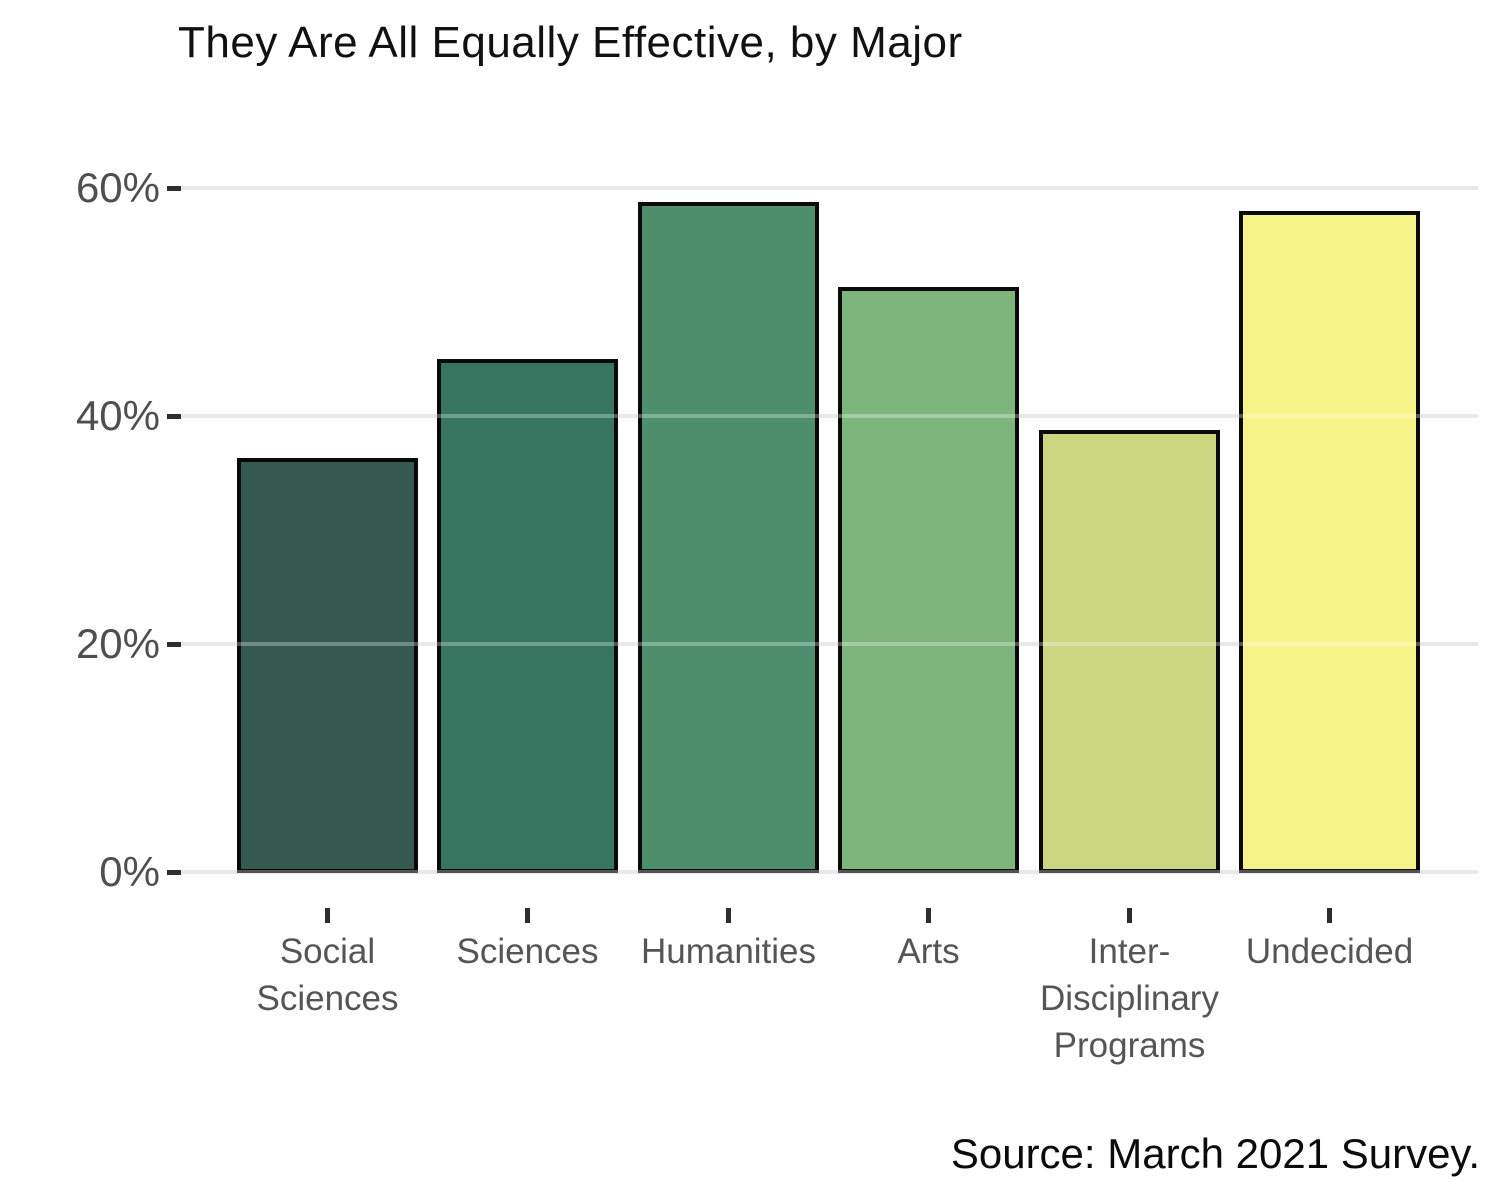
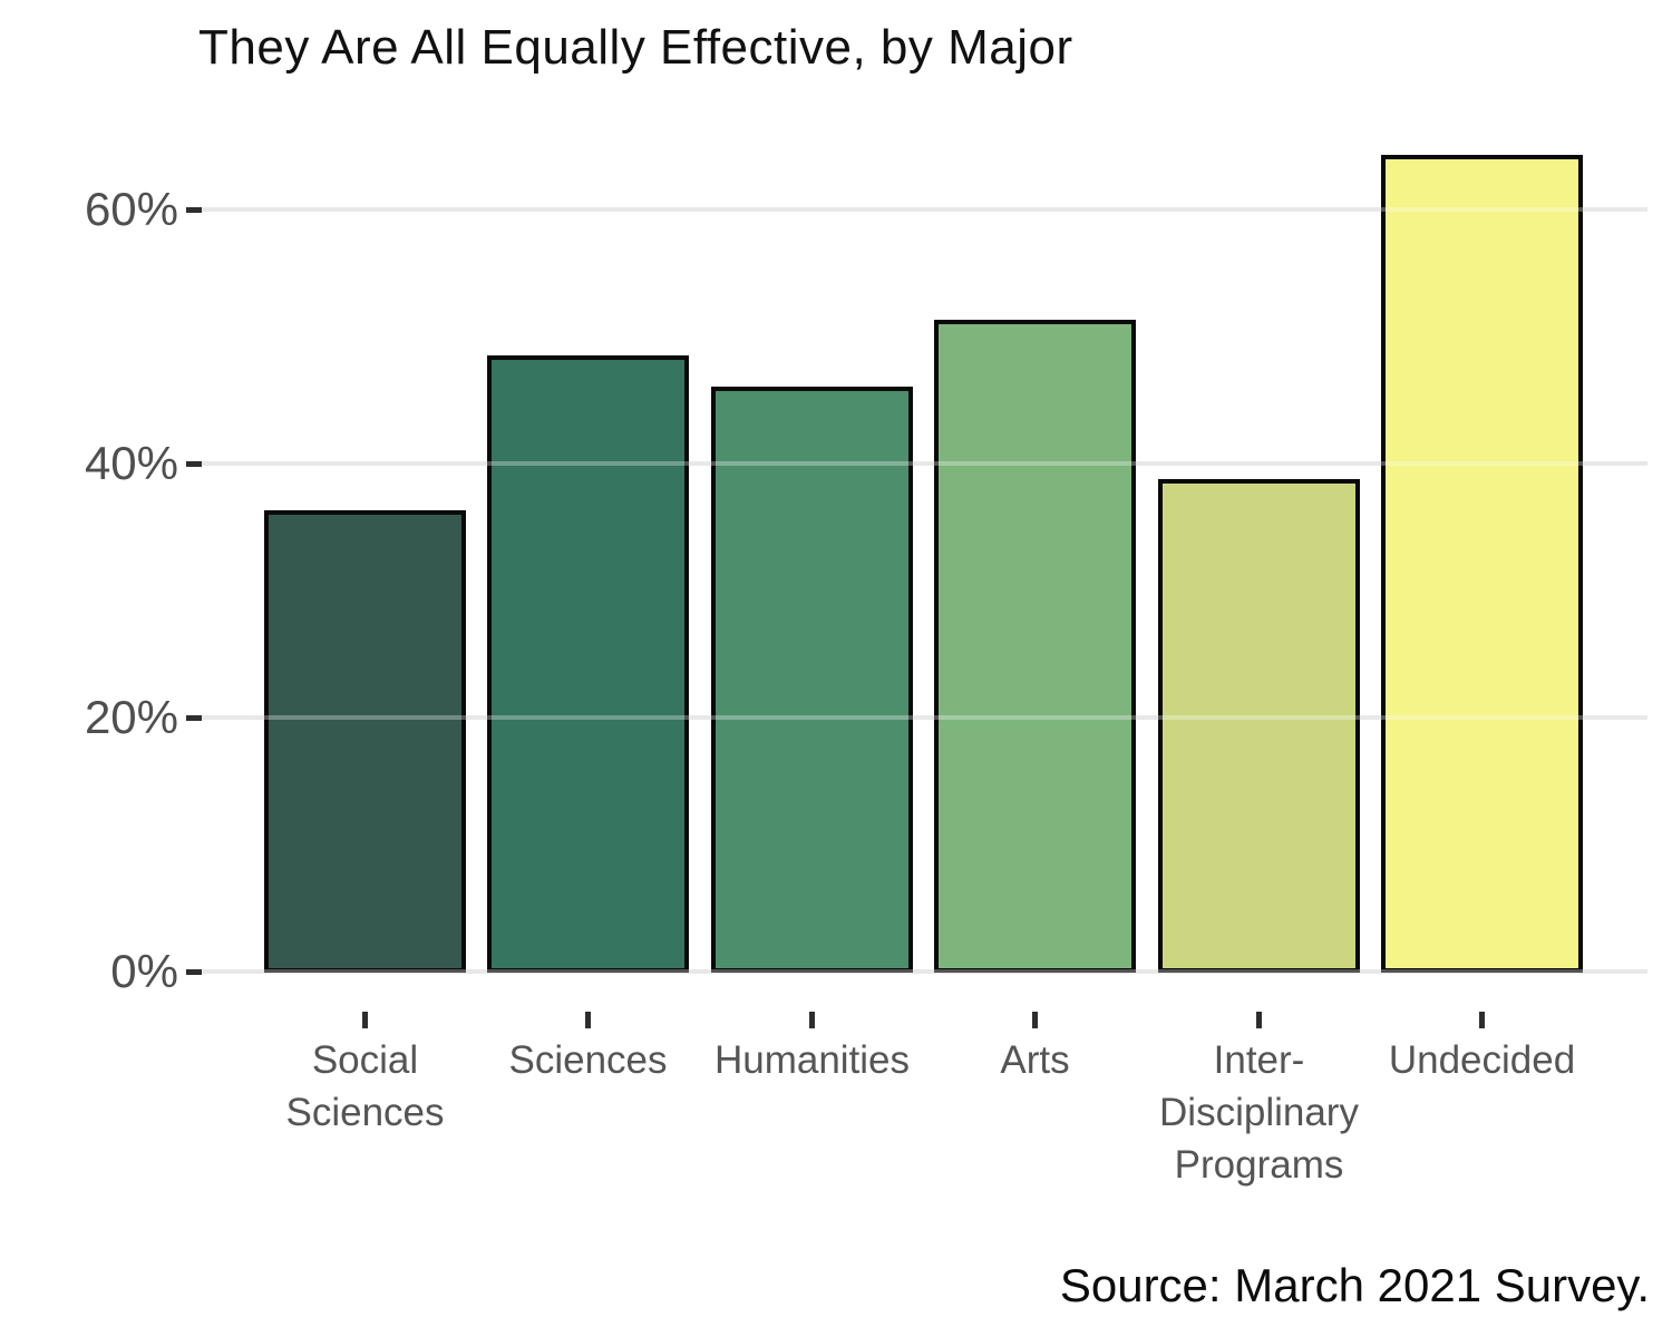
Sciences: 45.1% -> 48.6%
Humanities: 58.9% -> 46.1%
Undecided: 58.1% -> 64.4%
